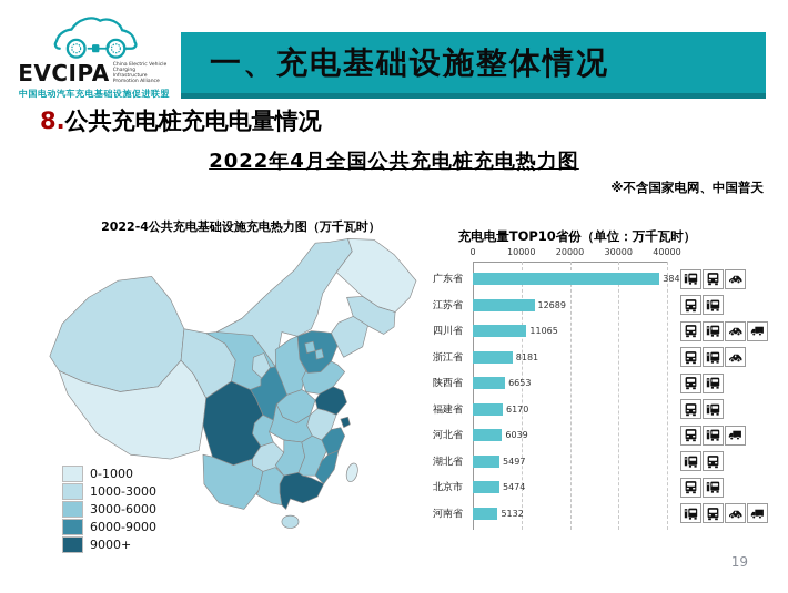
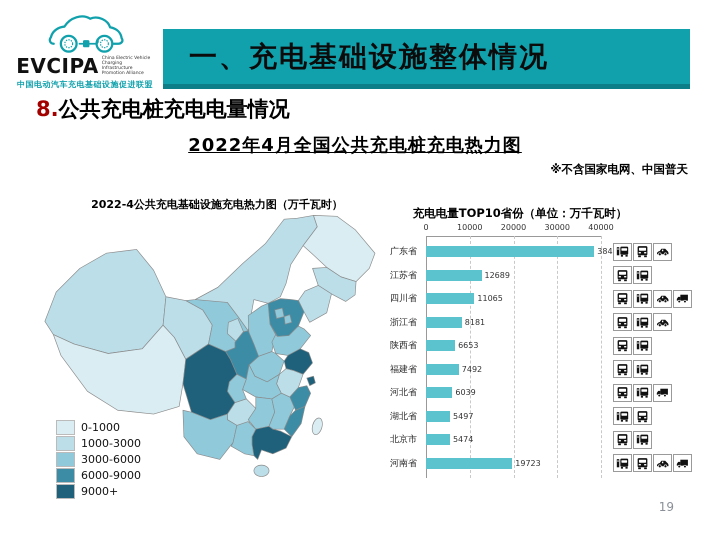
福建省: 6170 -> 7492
河南省: 5132 -> 19723
